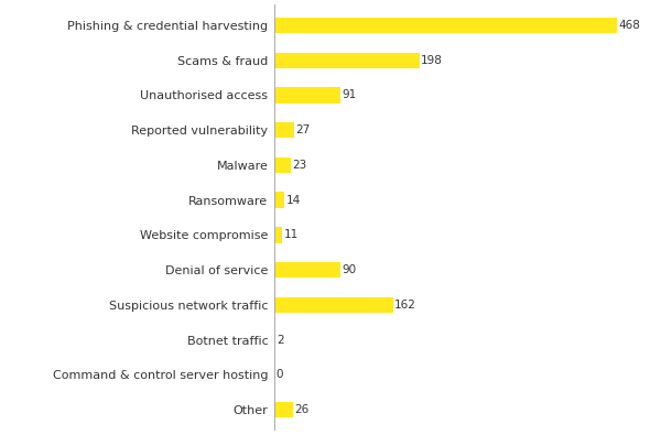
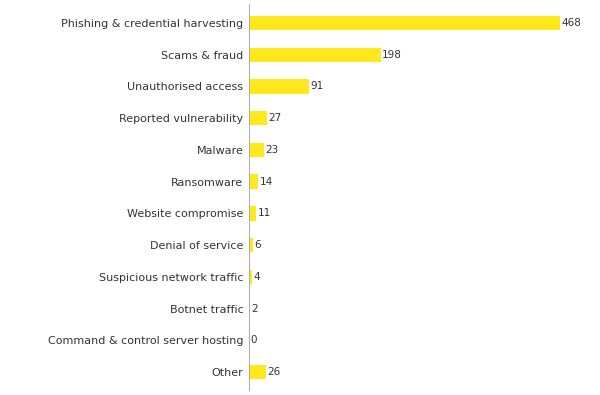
Denial of service: 90 -> 6
Suspicious network traffic: 162 -> 4
